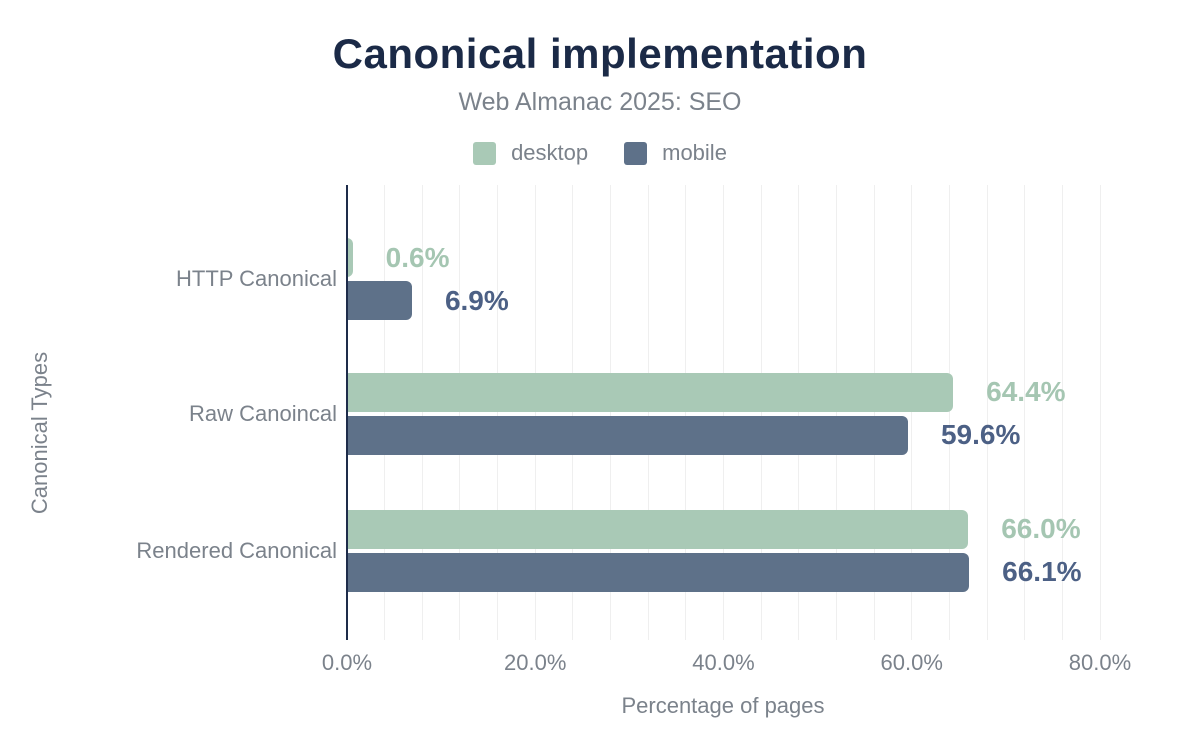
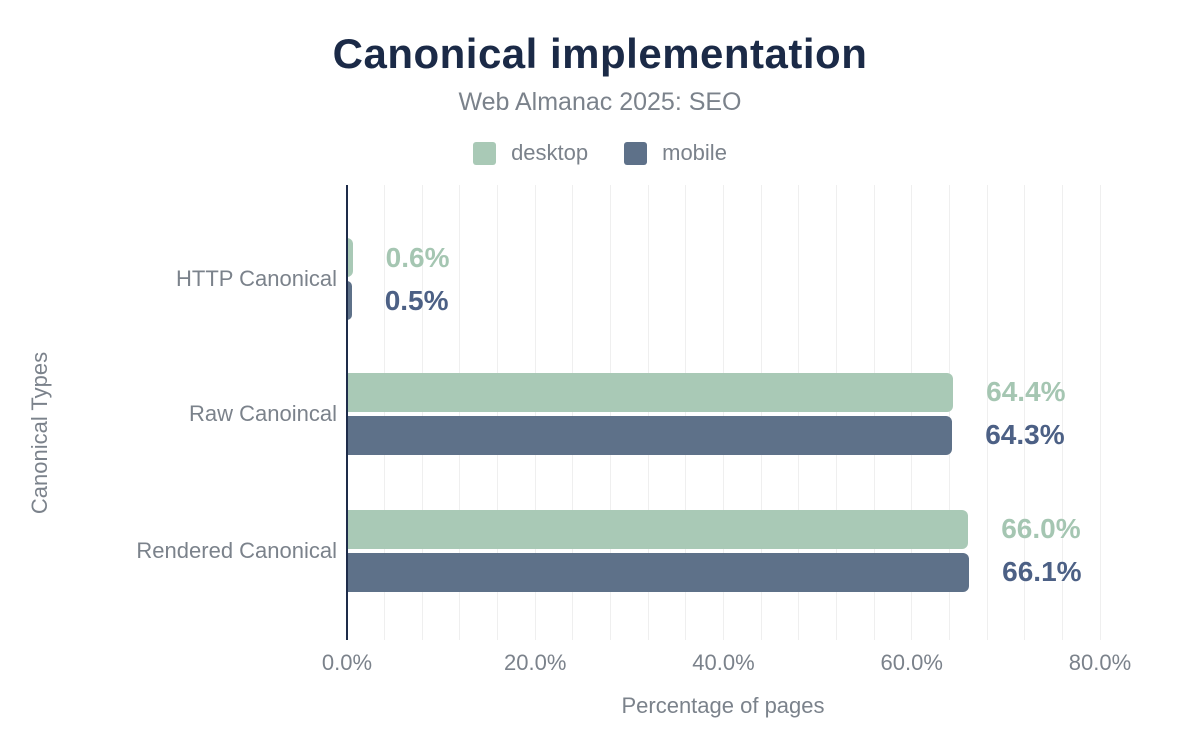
mobile/HTTP Canonical: 6.9% -> 0.5%
mobile/Raw Canoincal: 59.6% -> 64.3%
